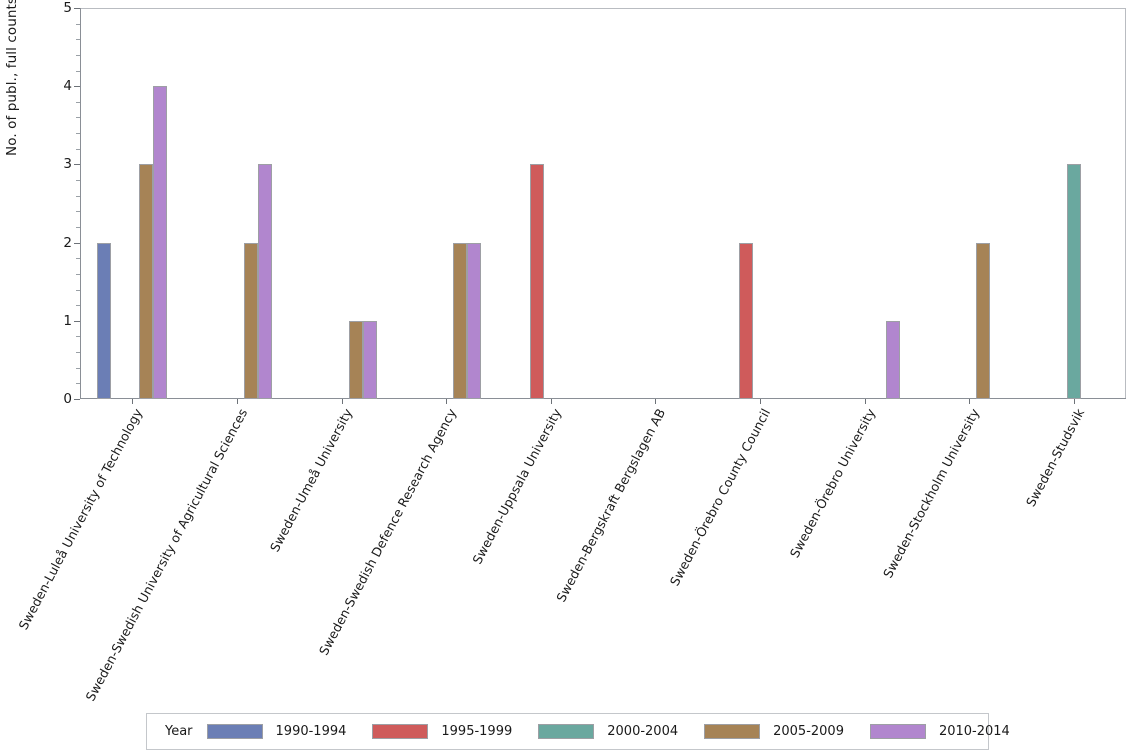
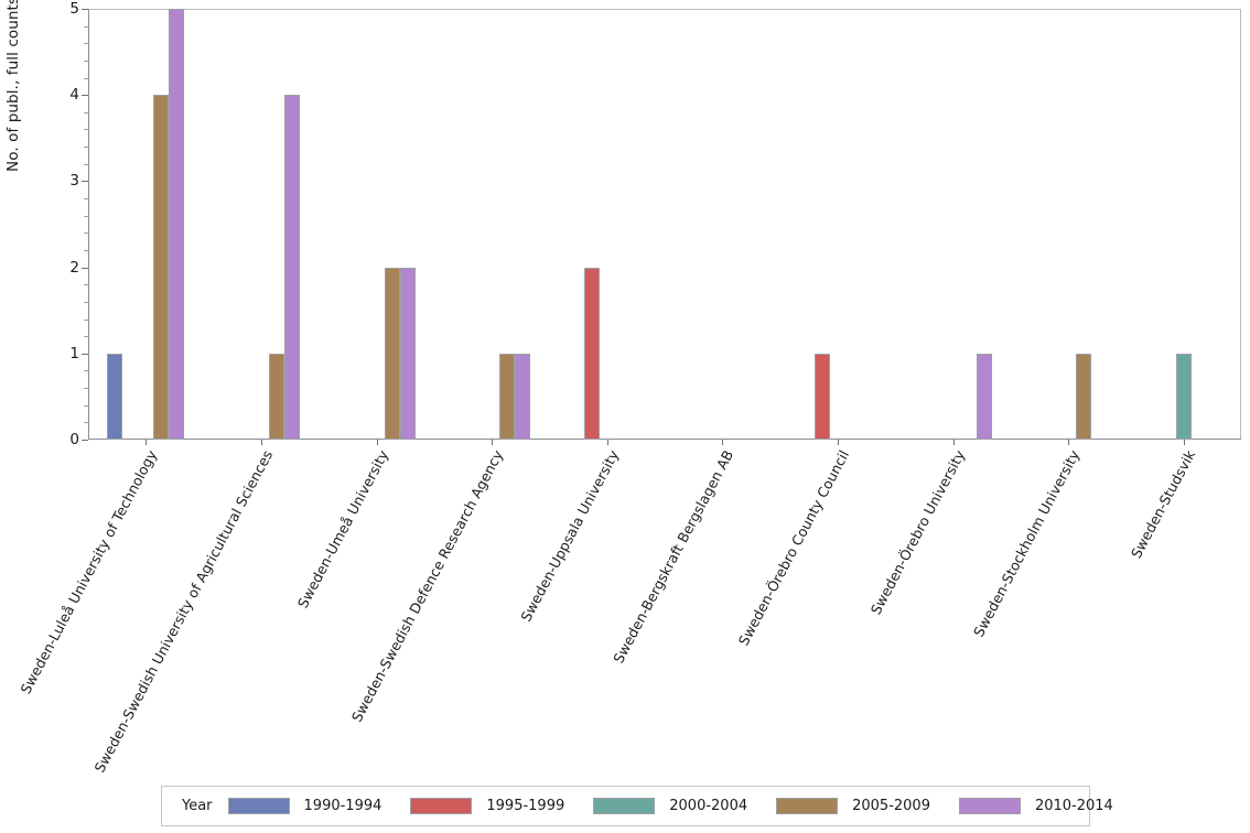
1990-1994/Sweden-Luleå University of Technology: 2 -> 1
2005-2009/Sweden-Luleå University of Technology: 3 -> 4
2010-2014/Sweden-Luleå University of Technology: 4 -> 5
2005-2009/Sweden-Swedish University of Agricultural Sciences: 2 -> 1
2010-2014/Sweden-Swedish University of Agricultural Sciences: 3 -> 4
2005-2009/Sweden-Umeå University: 1 -> 2
2010-2014/Sweden-Umeå University: 1 -> 2
2005-2009/Sweden-Swedish Defence Research Agency: 2 -> 1
2010-2014/Sweden-Swedish Defence Research Agency: 2 -> 1
1995-1999/Sweden-Uppsala University: 3 -> 2
1995-1999/Sweden-Örebro County Council: 2 -> 1
2005-2009/Sweden-Stockholm University: 2 -> 1
2000-2004/Sweden-Studsvik: 3 -> 1
